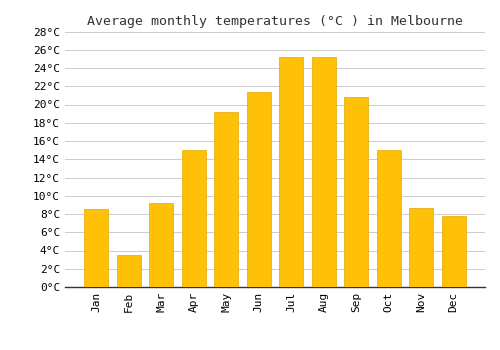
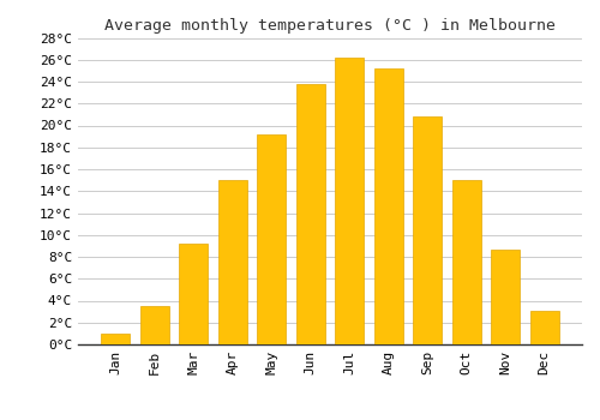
Jan: 8.6°C -> 1.0°C
Jun: 21.4°C -> 23.8°C
Jul: 25.2°C -> 26.2°C
Dec: 7.8°C -> 3.1°C
